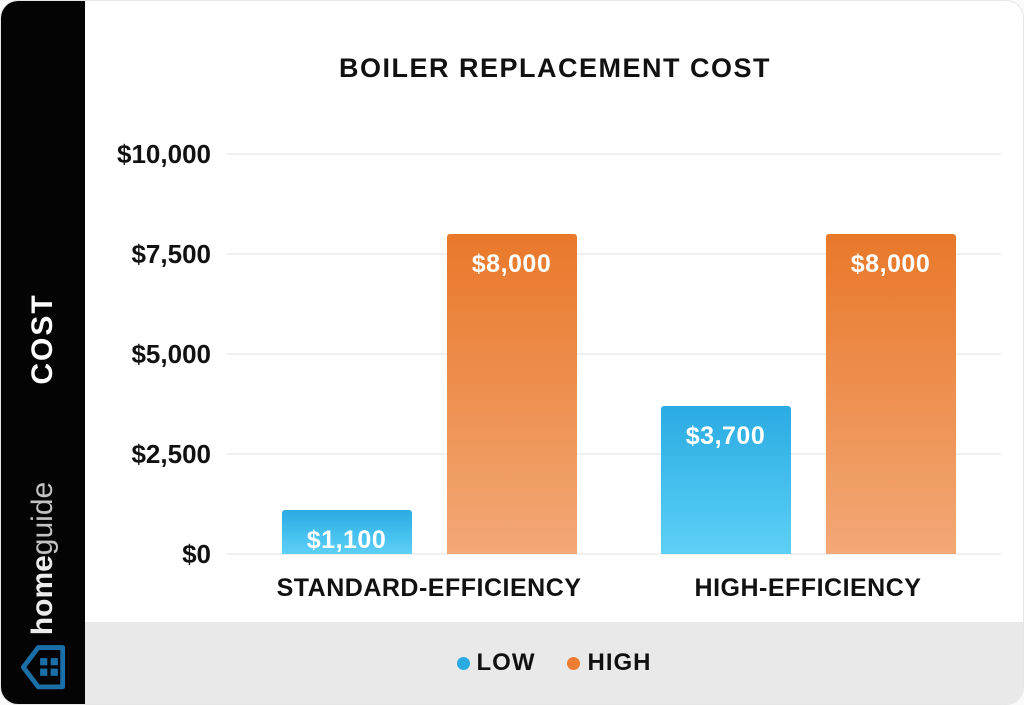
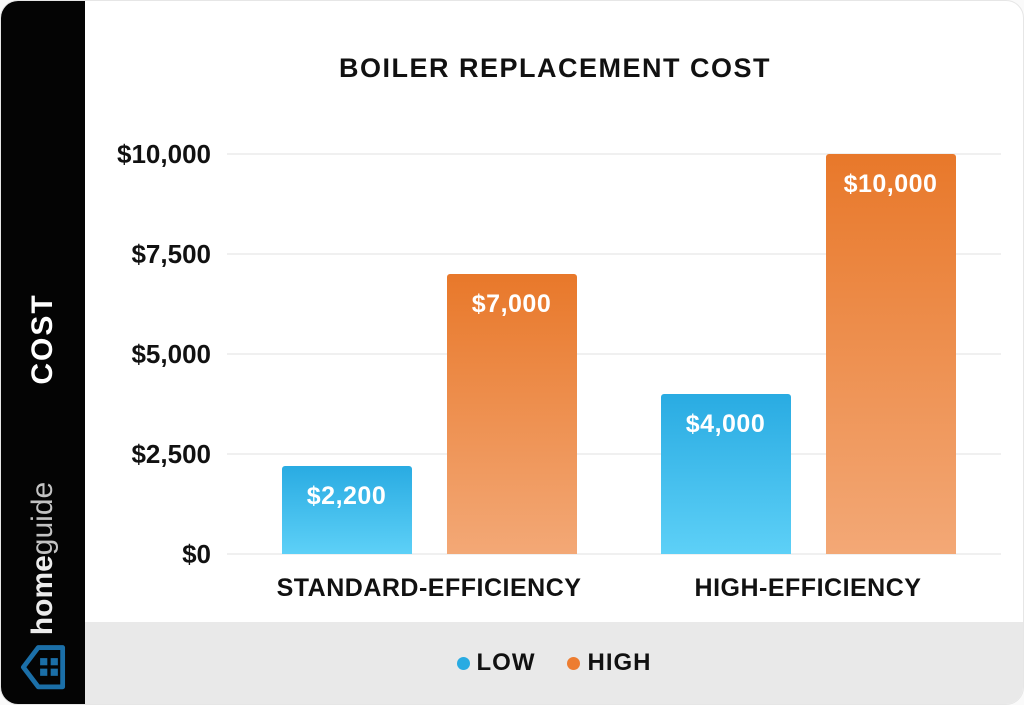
LOW/STANDARD-EFFICIENCY: $1,100 -> $2,200
HIGH/STANDARD-EFFICIENCY: $8,000 -> $7,000
LOW/HIGH-EFFICIENCY: $3,700 -> $4,000
HIGH/HIGH-EFFICIENCY: $8,000 -> $10,000
